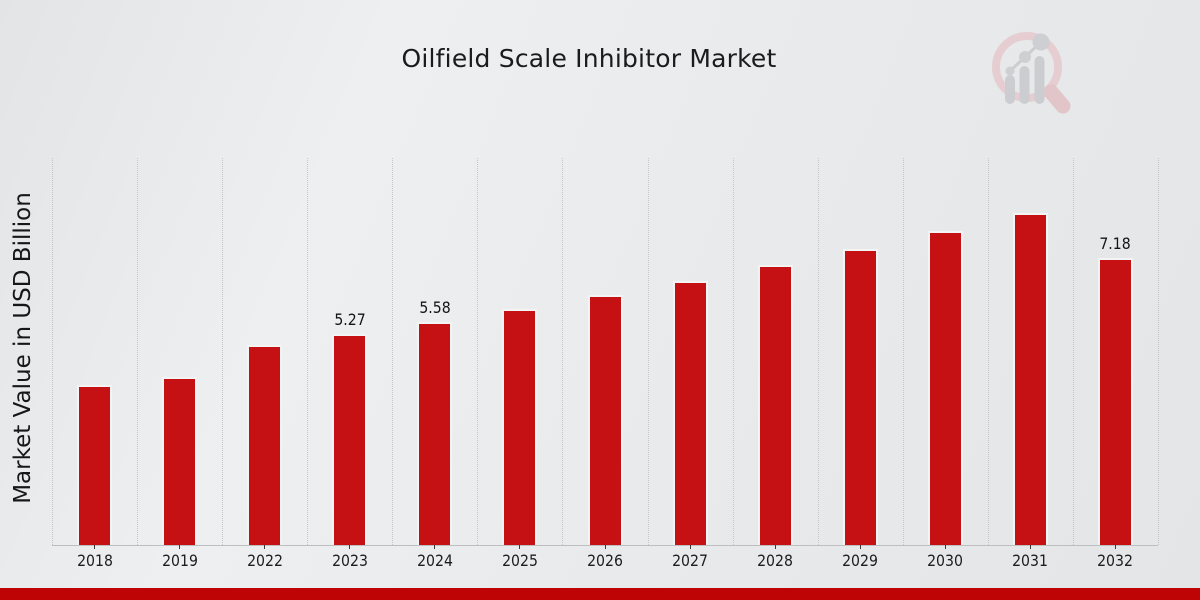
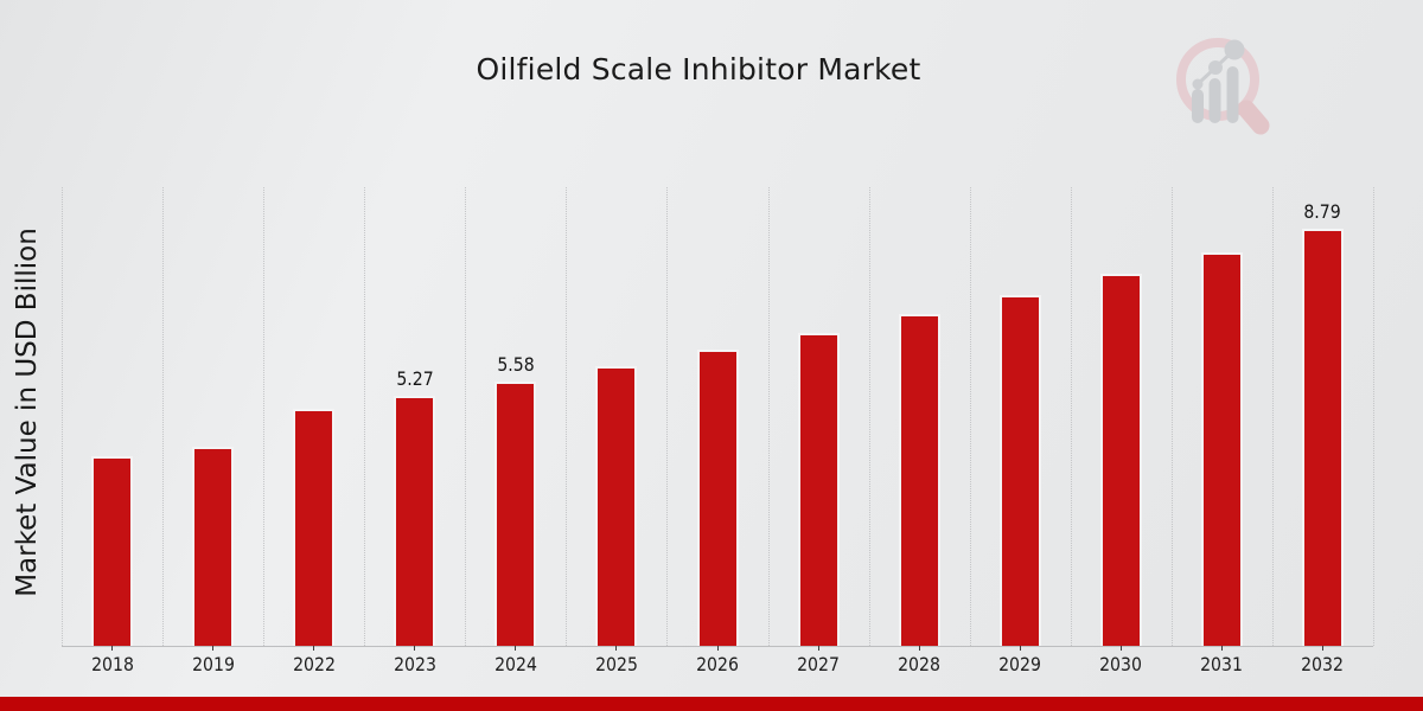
2032: 7.18 -> 8.79
